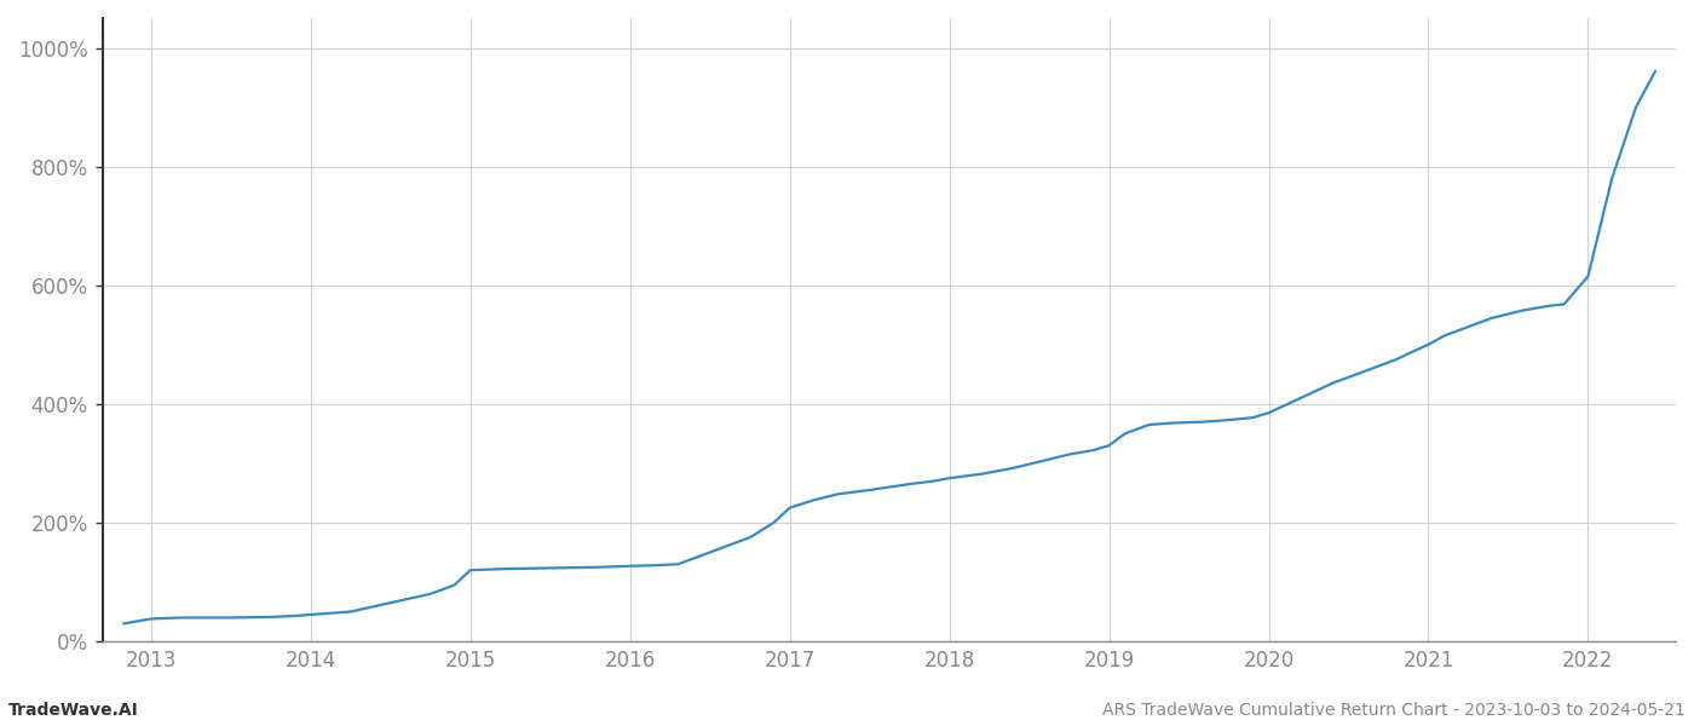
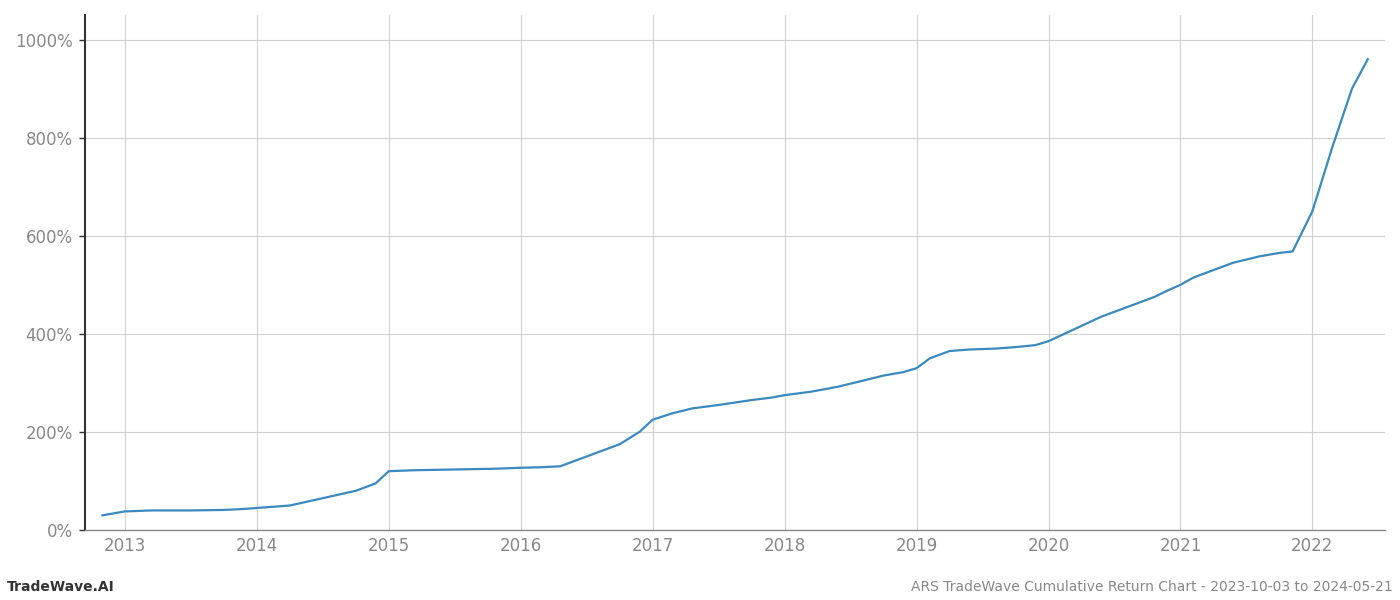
2022: 615% -> 650%
